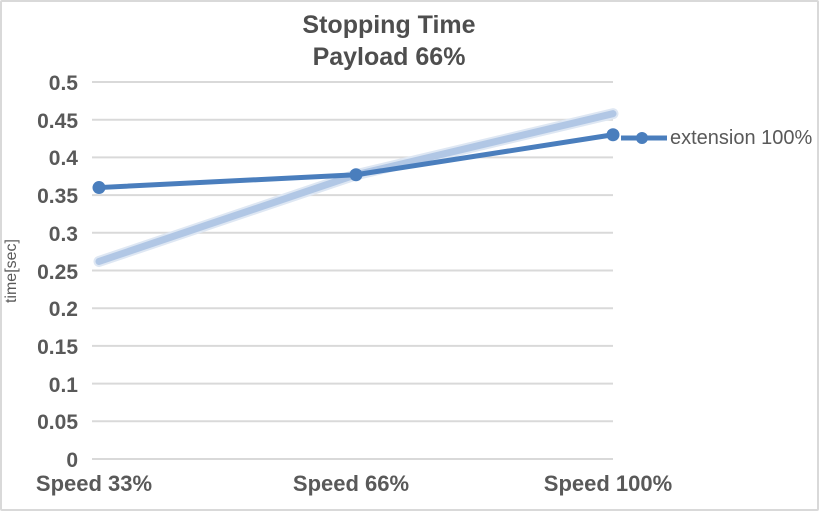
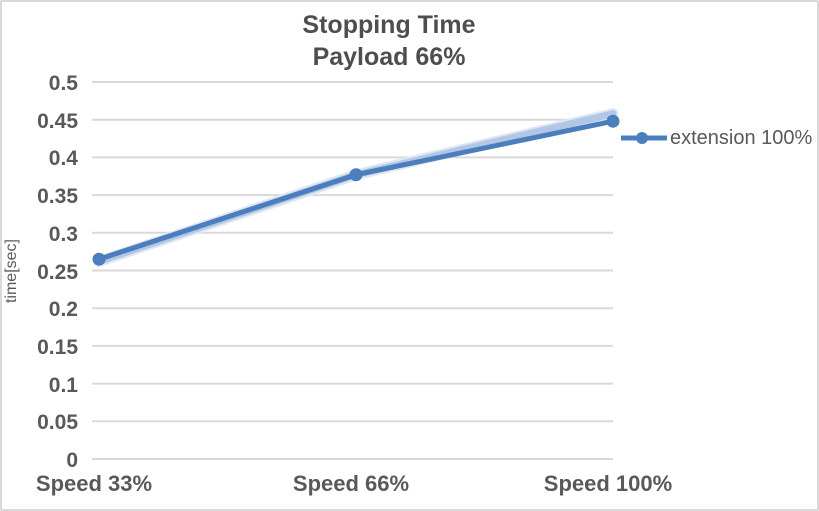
Speed 33%: 0.36 -> 0.27
Speed 100%: 0.43 -> 0.45
